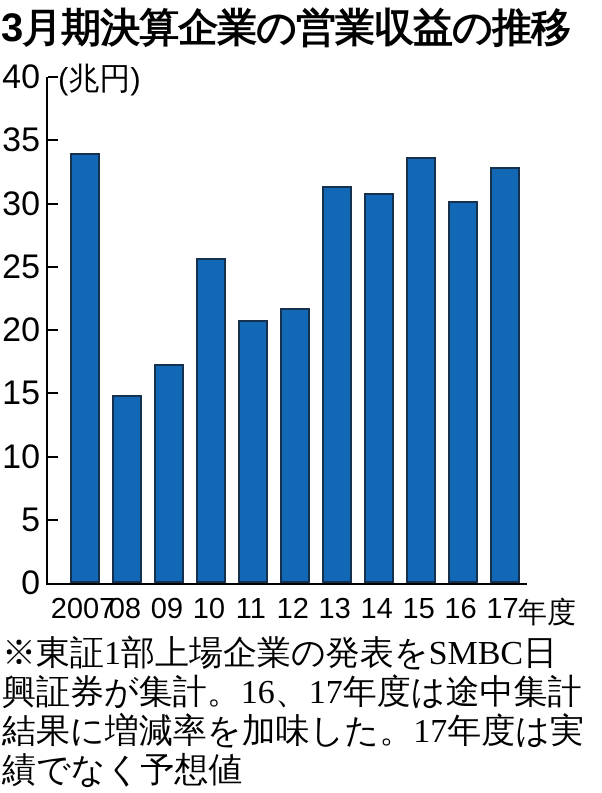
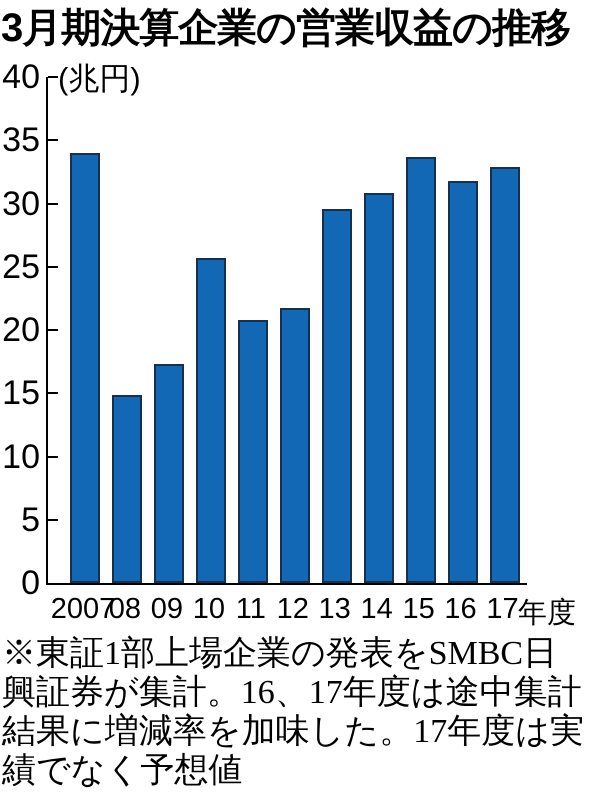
13: 31.4 -> 29.6
16: 30.2 -> 31.8
